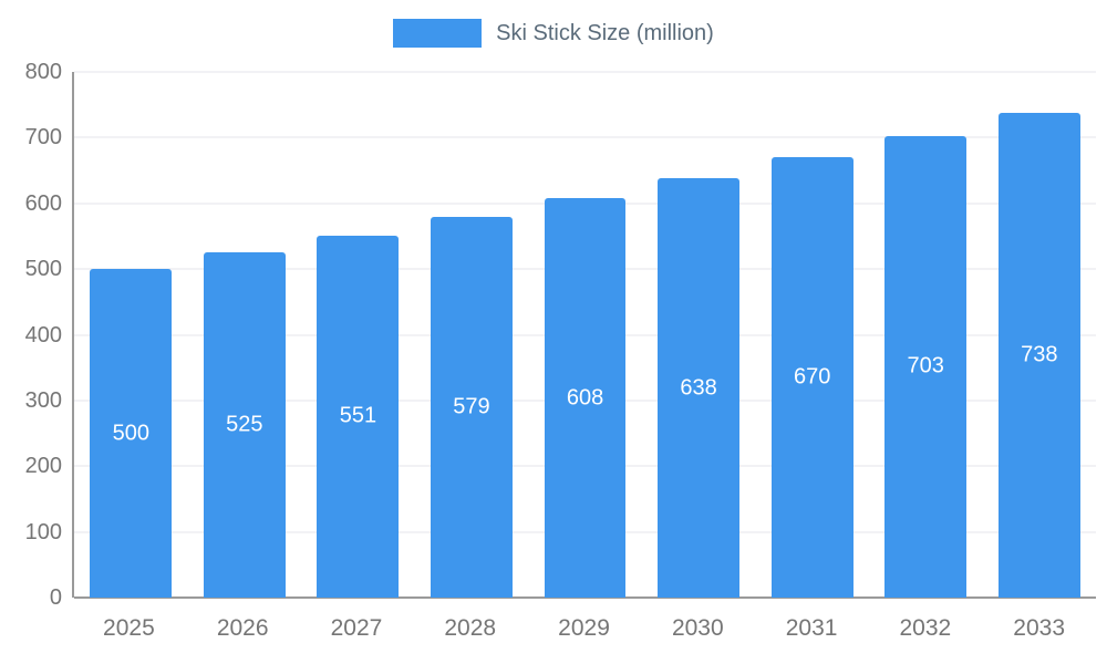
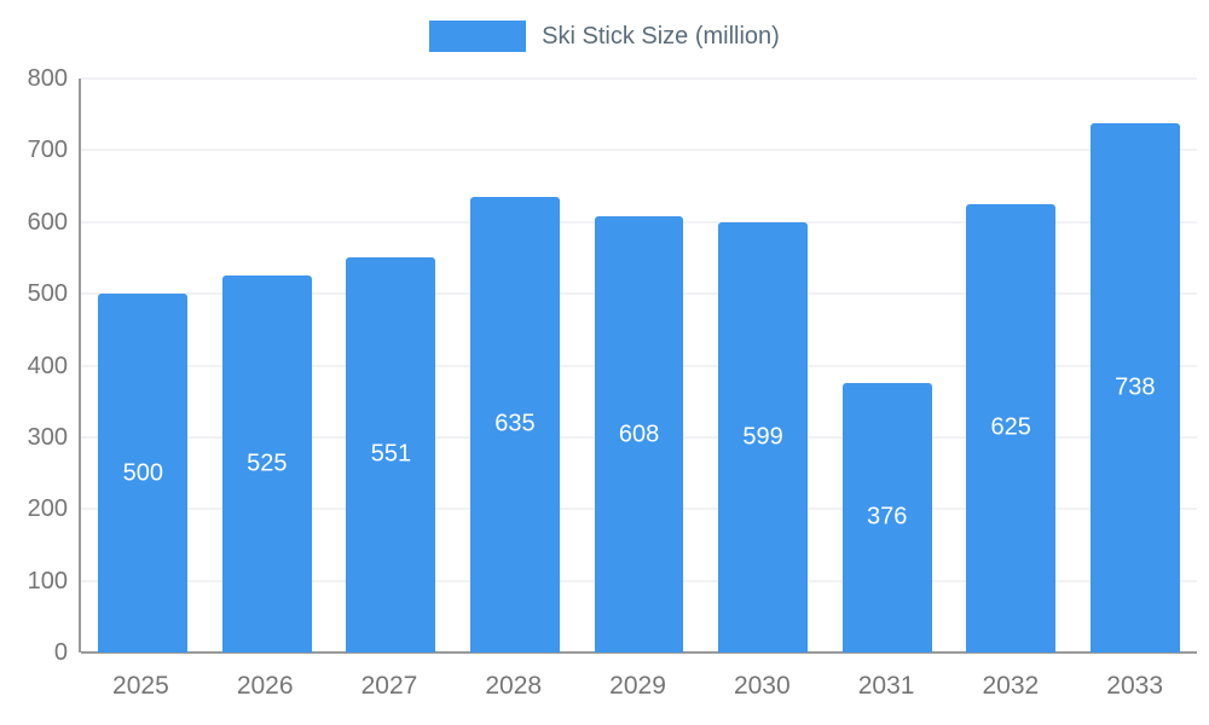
2028: 579 -> 635
2030: 638 -> 599
2031: 670 -> 376
2032: 703 -> 625
